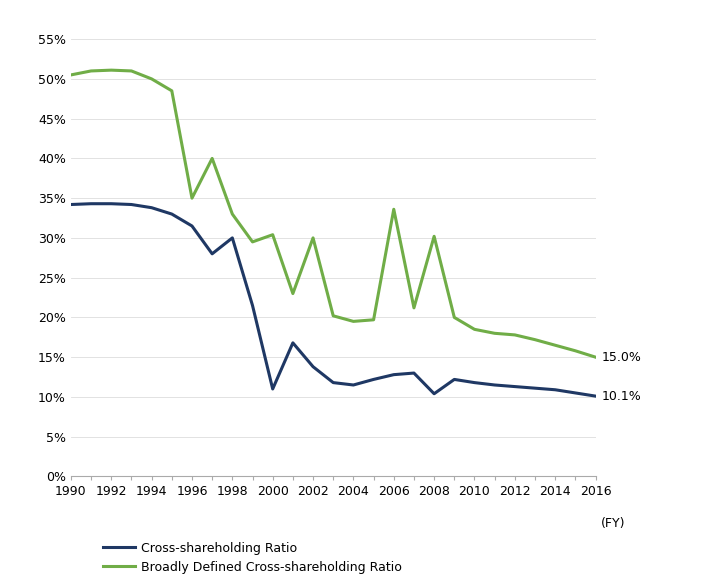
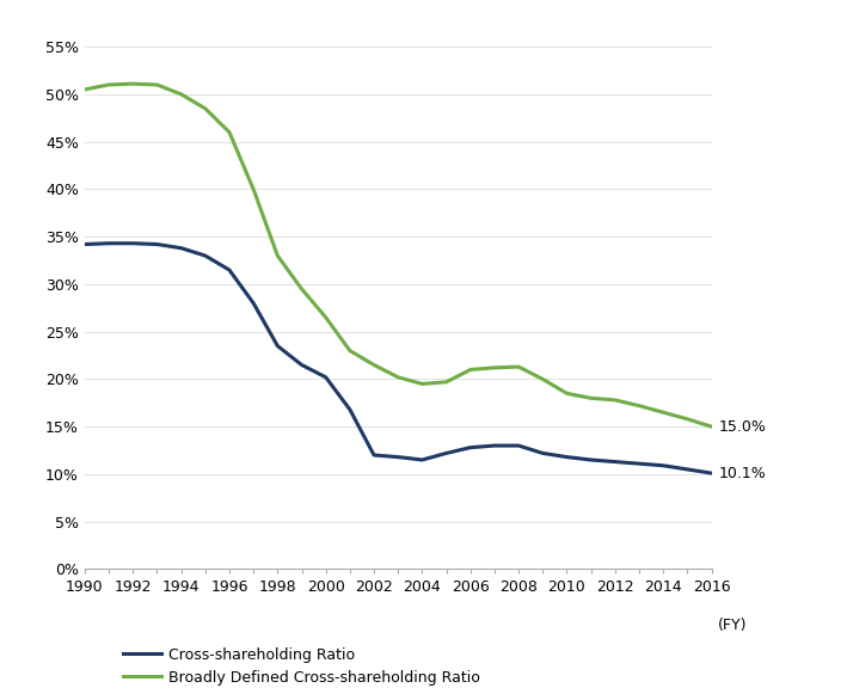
Broadly Defined Cross-shareholding Ratio/1996: 35.0% -> 46.0%
Cross-shareholding Ratio/1998: 30.0% -> 23.5%
Cross-shareholding Ratio/2000: 11.0% -> 20.2%
Broadly Defined Cross-shareholding Ratio/2000: 30.4% -> 26.5%
Cross-shareholding Ratio/2002: 13.8% -> 12.0%
Broadly Defined Cross-shareholding Ratio/2002: 30.0% -> 21.5%
Broadly Defined Cross-shareholding Ratio/2006: 33.6% -> 21.0%
Cross-shareholding Ratio/2008: 10.4% -> 13.0%
Broadly Defined Cross-shareholding Ratio/2008: 30.2% -> 21.3%
